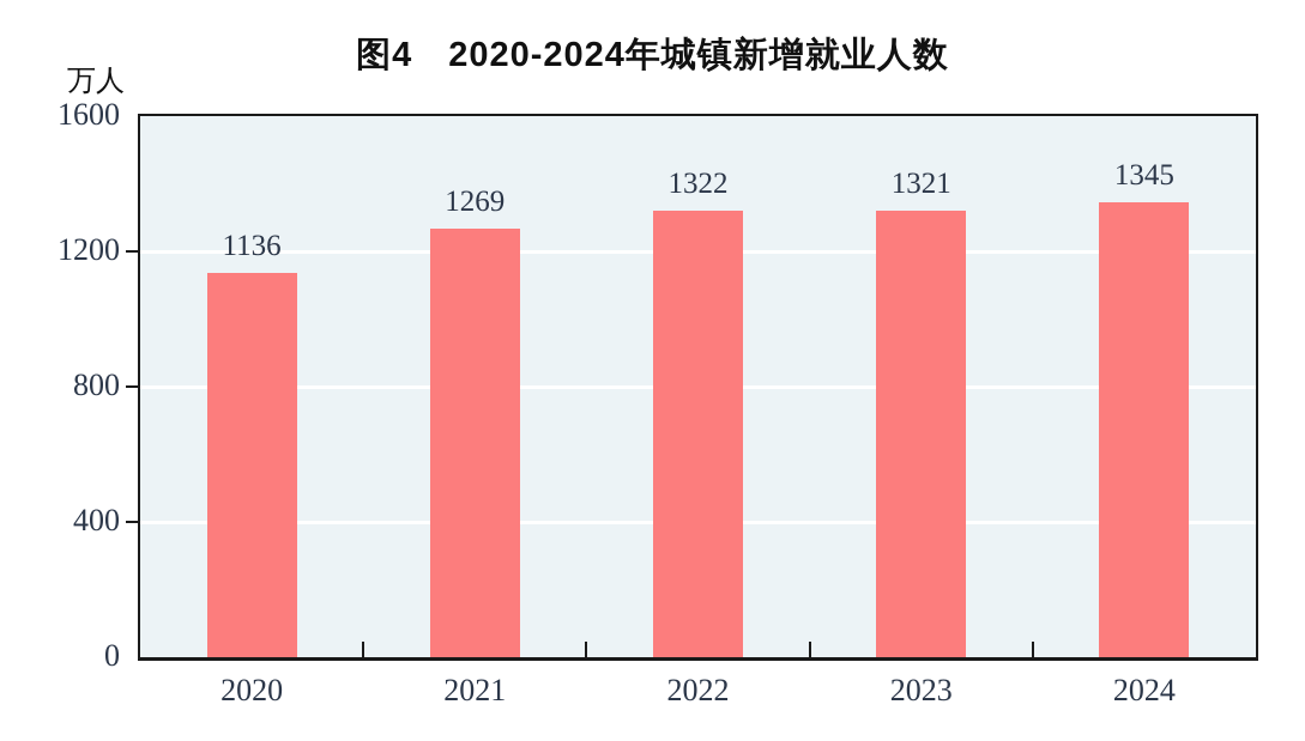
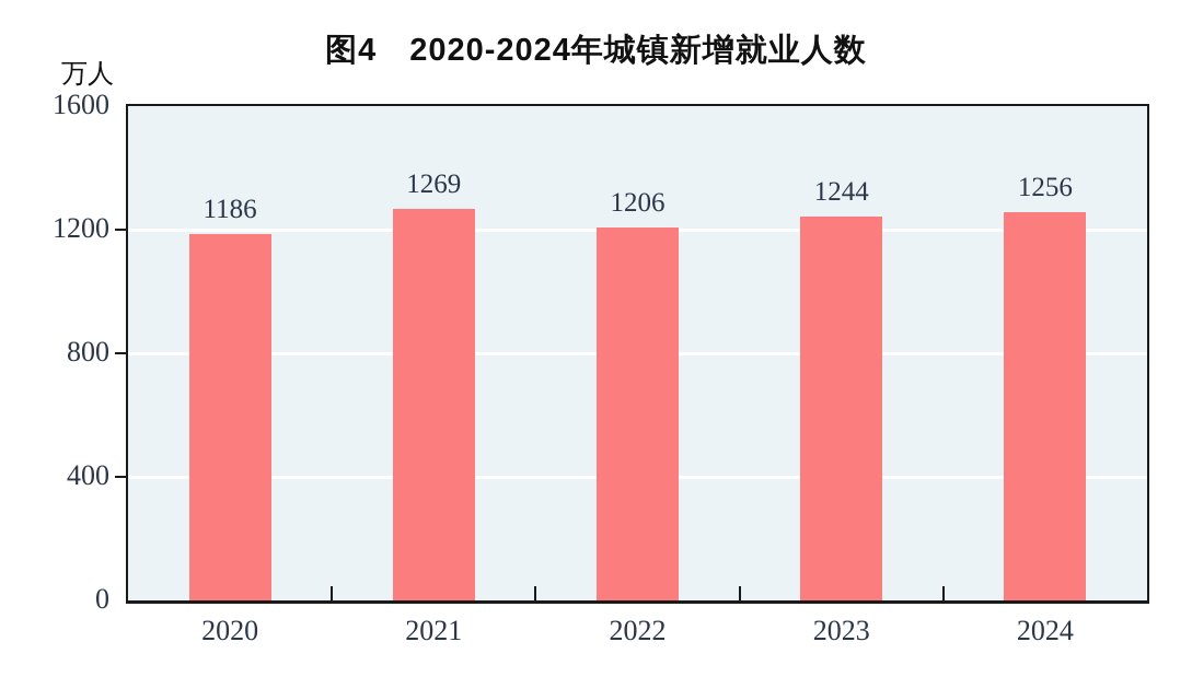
2020: 1136 -> 1186
2022: 1322 -> 1206
2023: 1321 -> 1244
2024: 1345 -> 1256
